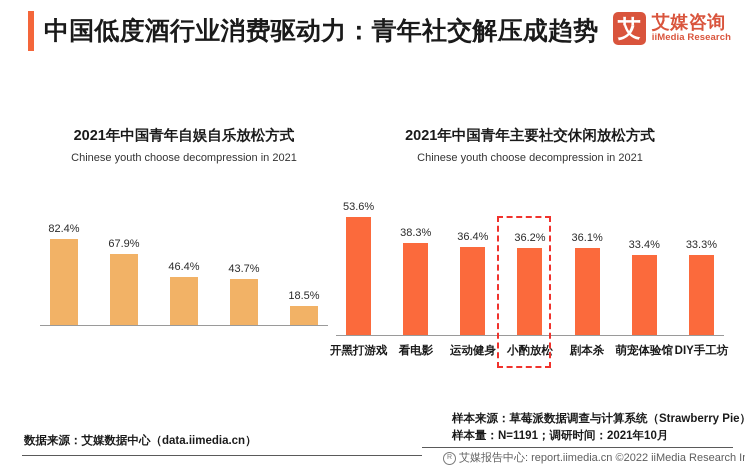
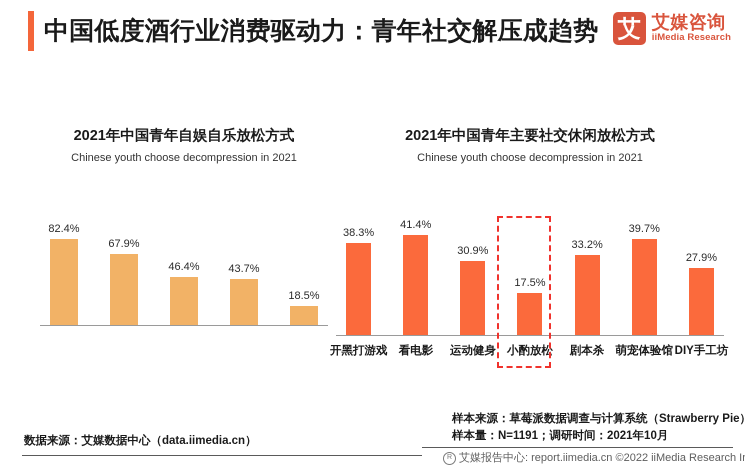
2021年中国青年主要社交休闲放松方式/开黑打游戏: 53.6% -> 38.3%
2021年中国青年主要社交休闲放松方式/看电影: 38.3% -> 41.4%
2021年中国青年主要社交休闲放松方式/运动健身: 36.4% -> 30.9%
2021年中国青年主要社交休闲放松方式/小酌放松: 36.2% -> 17.5%
2021年中国青年主要社交休闲放松方式/剧本杀: 36.1% -> 33.2%
2021年中国青年主要社交休闲放松方式/萌宠体验馆: 33.4% -> 39.7%
2021年中国青年主要社交休闲放松方式/DIY手工坊: 33.3% -> 27.9%
